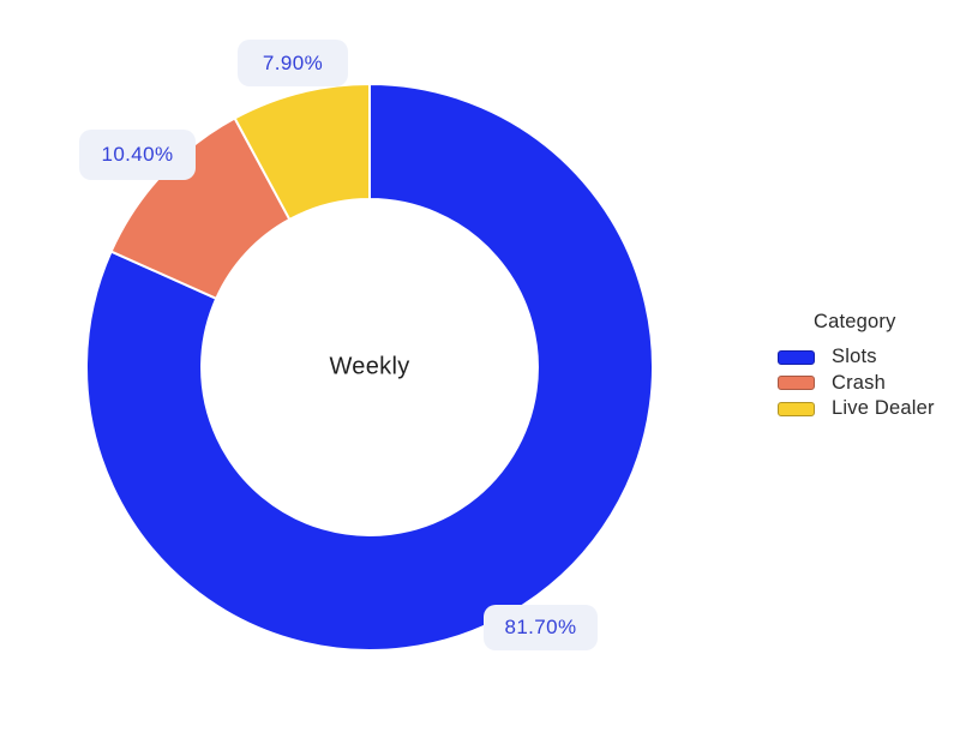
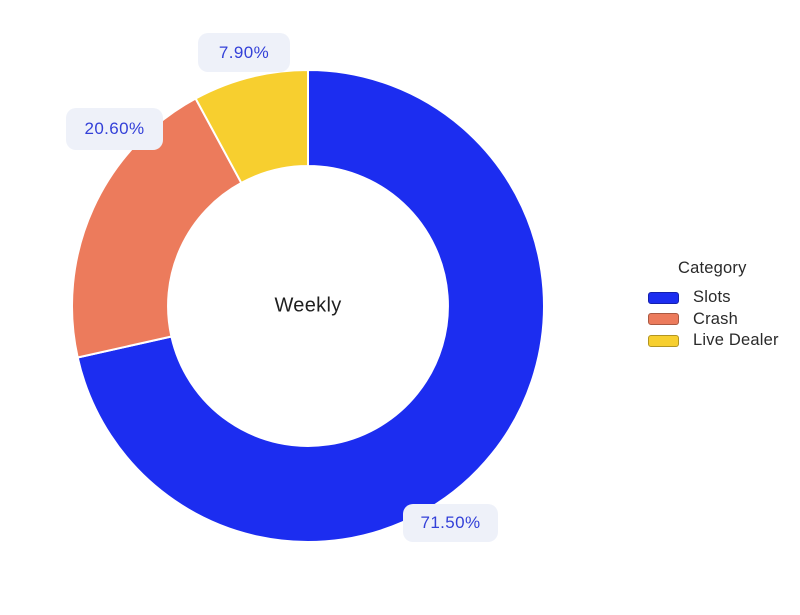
Slots: 81.70% -> 71.50%
Crash: 10.40% -> 20.60%
